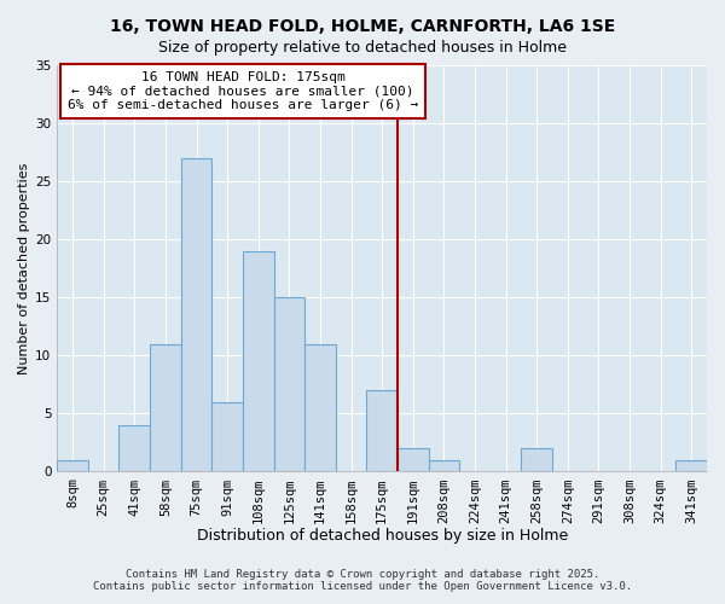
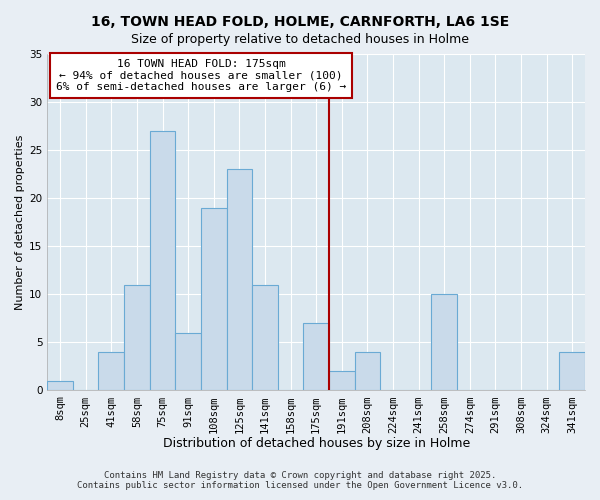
125sqm: 15 -> 23
208sqm: 1 -> 4
258sqm: 2 -> 10
341sqm: 1 -> 4
